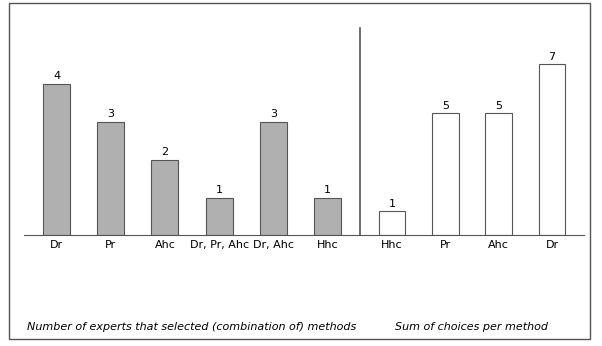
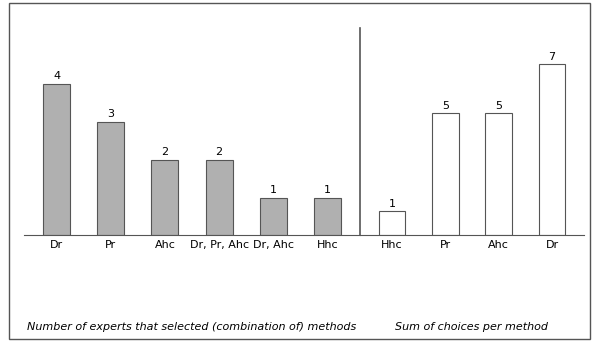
Dr, Pr, Ahc: 1 -> 2
Dr, Ahc: 3 -> 1
